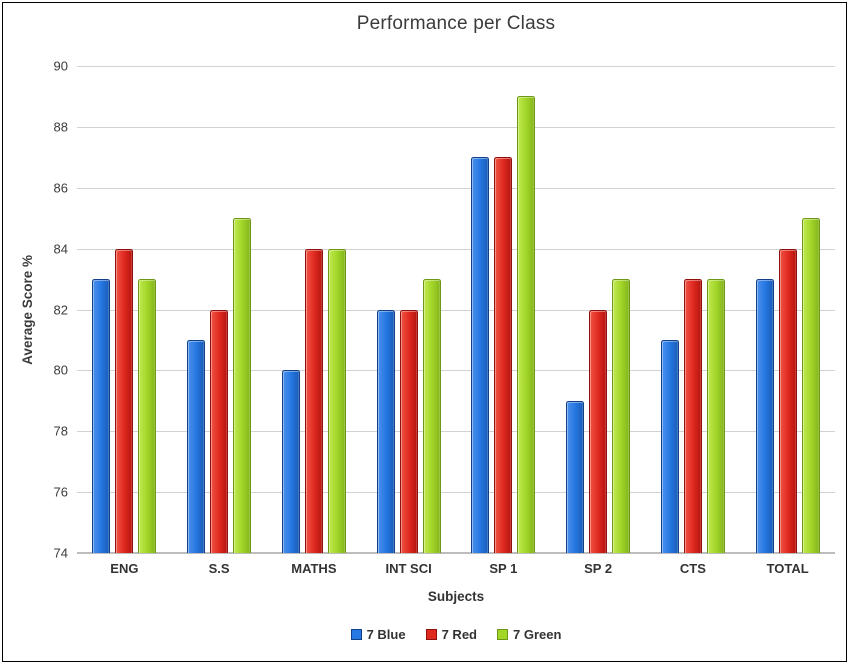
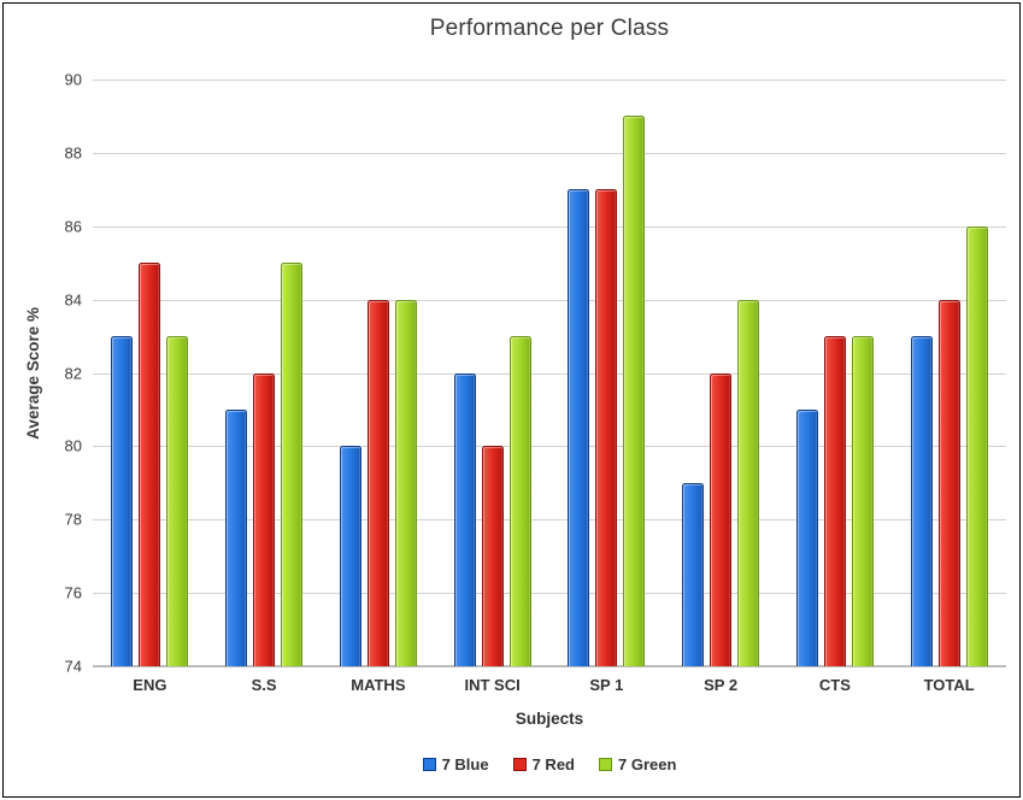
7 Red/ENG: 84 -> 85
7 Red/INT SCI: 82 -> 80
7 Green/SP 2: 83 -> 84
7 Green/TOTAL: 85 -> 86
